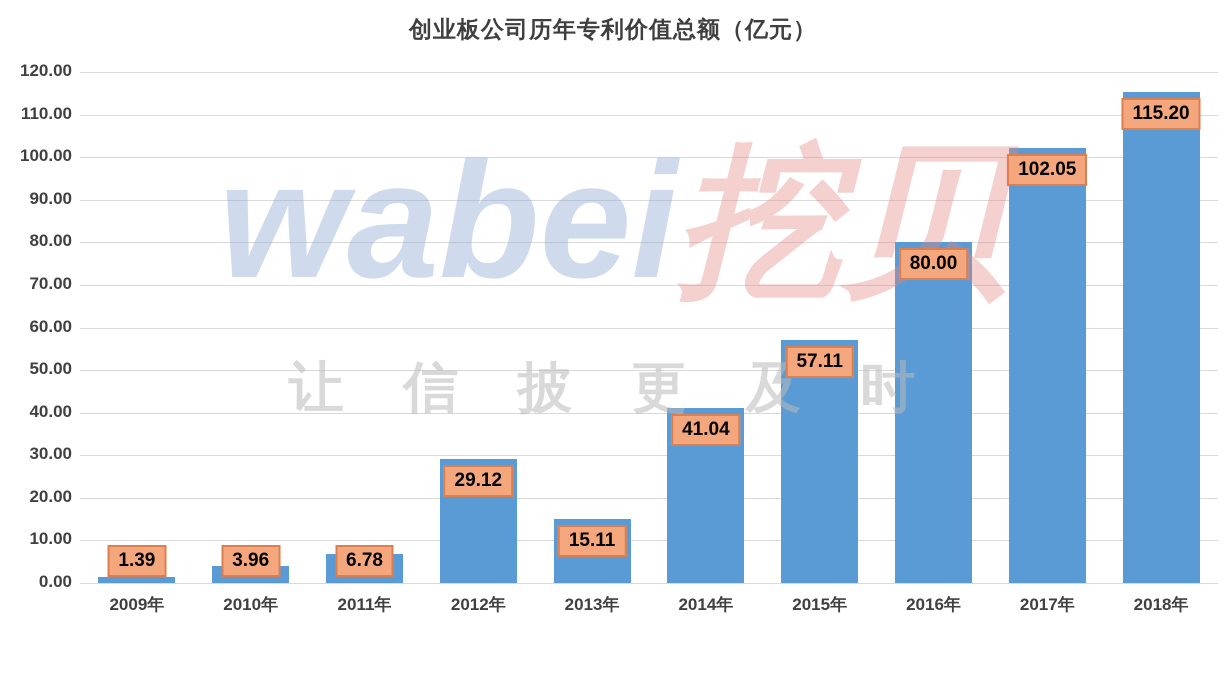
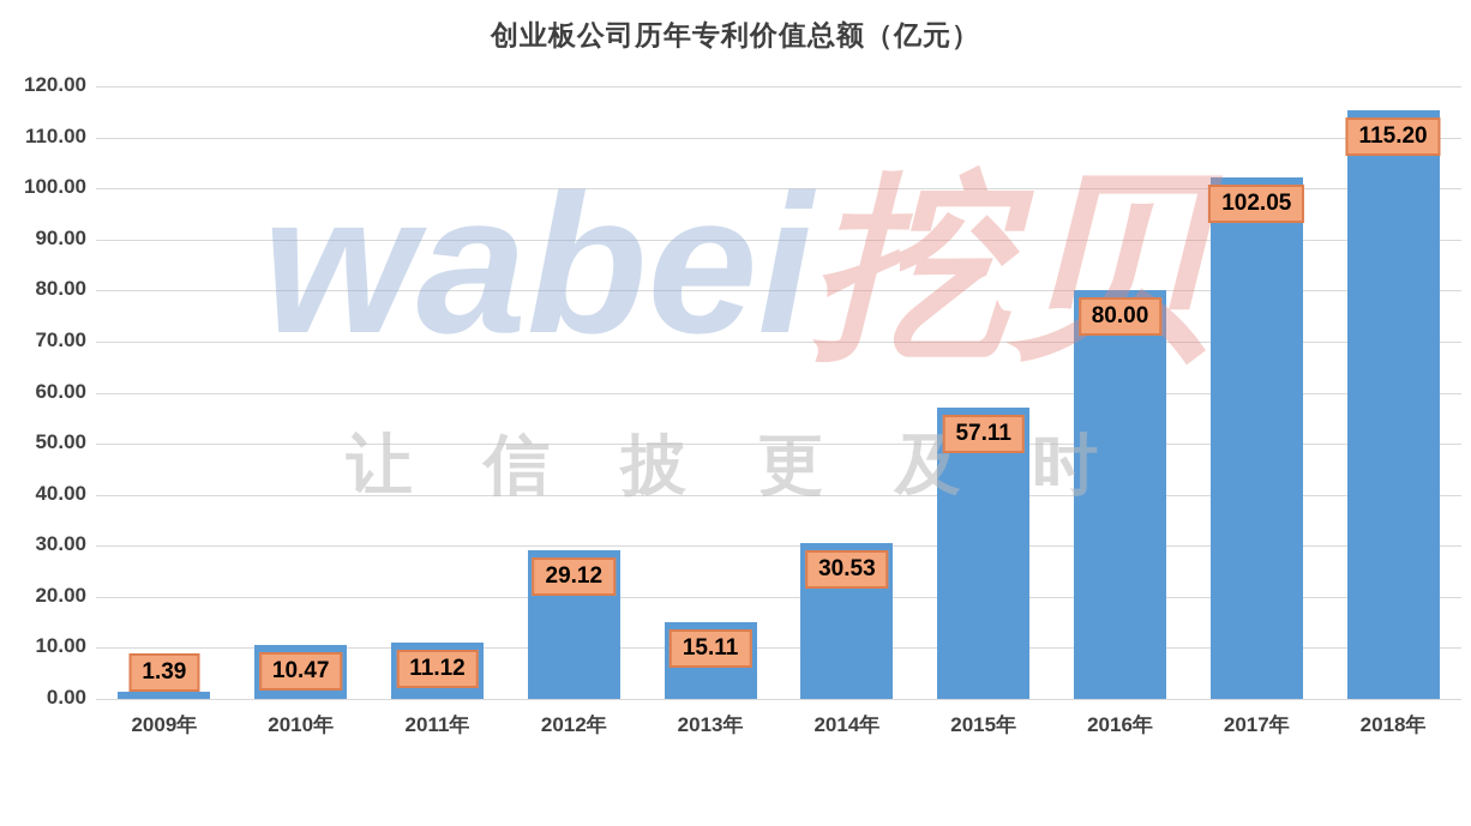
2010年: 3.96 -> 10.47
2011年: 6.78 -> 11.12
2014年: 41.04 -> 30.53
